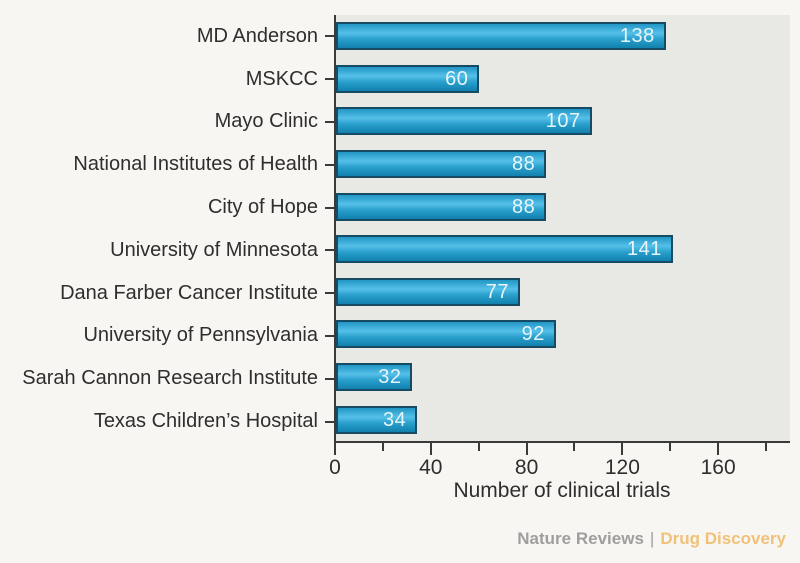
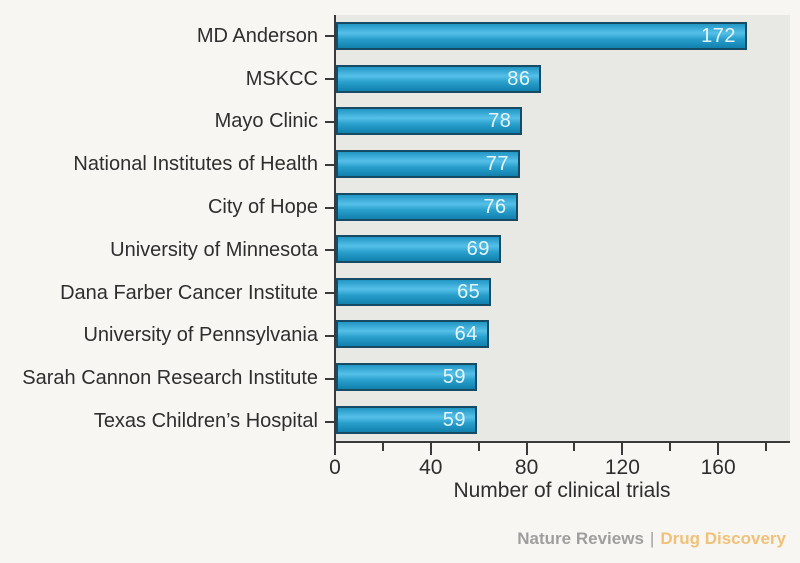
MD Anderson: 138 -> 172
MSKCC: 60 -> 86
Mayo Clinic: 107 -> 78
National Institutes of Health: 88 -> 77
City of Hope: 88 -> 76
University of Minnesota: 141 -> 69
Dana Farber Cancer Institute: 77 -> 65
University of Pennsylvania: 92 -> 64
Sarah Cannon Research Institute: 32 -> 59
Texas Children’s Hospital: 34 -> 59
